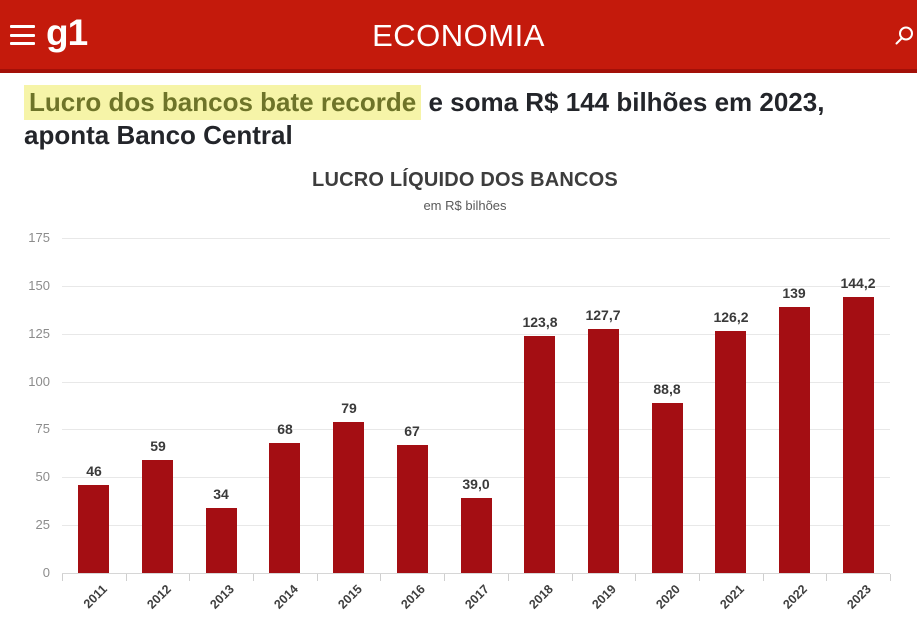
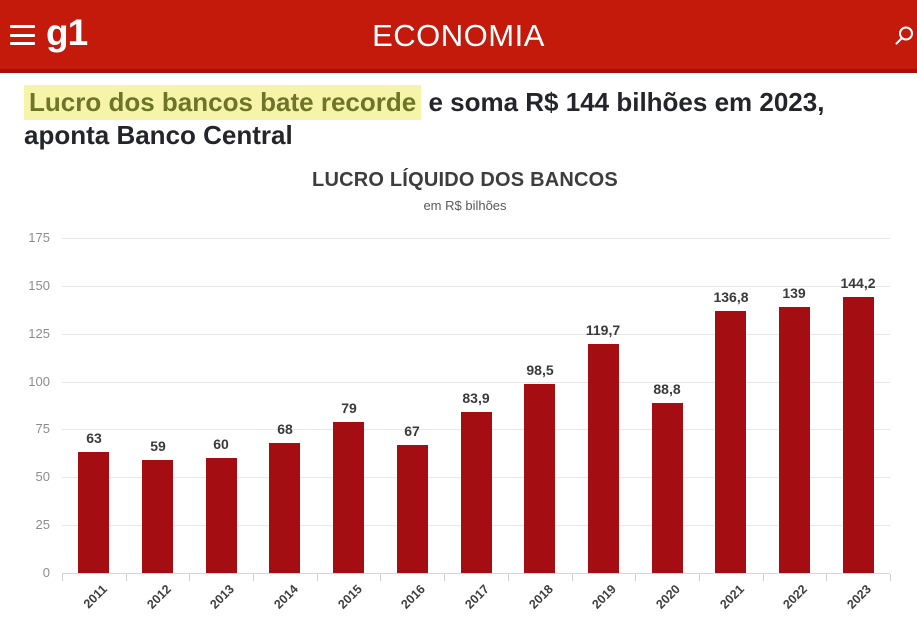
2011: 46 -> 63
2013: 34 -> 60
2017: 39,0 -> 83,9
2018: 123,8 -> 98,5
2019: 127,7 -> 119,7
2021: 126,2 -> 136,8
